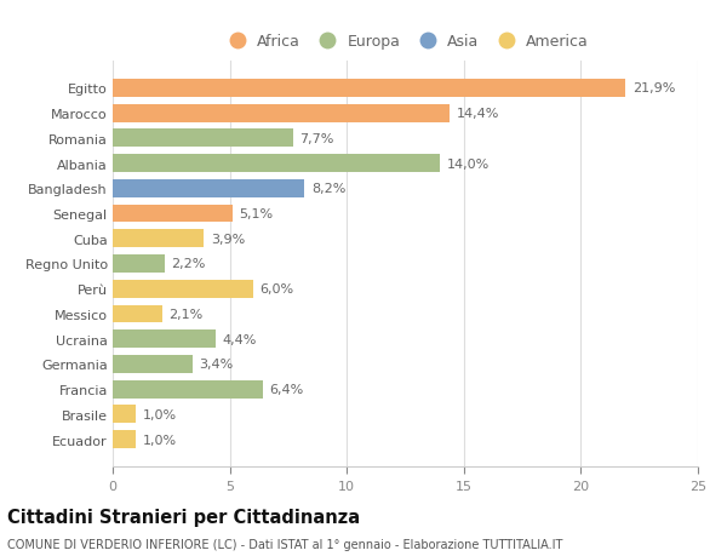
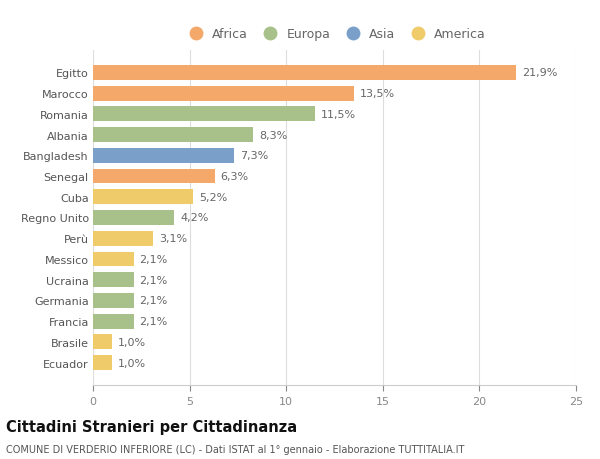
Marocco: 14,4% -> 13,5%
Romania: 7,7% -> 11,5%
Albania: 14,0% -> 8,3%
Bangladesh: 8,2% -> 7,3%
Senegal: 5,1% -> 6,3%
Cuba: 3,9% -> 5,2%
Regno Unito: 2,2% -> 4,2%
Perù: 6,0% -> 3,1%
Ucraina: 4,4% -> 2,1%
Germania: 3,4% -> 2,1%
Francia: 6,4% -> 2,1%
